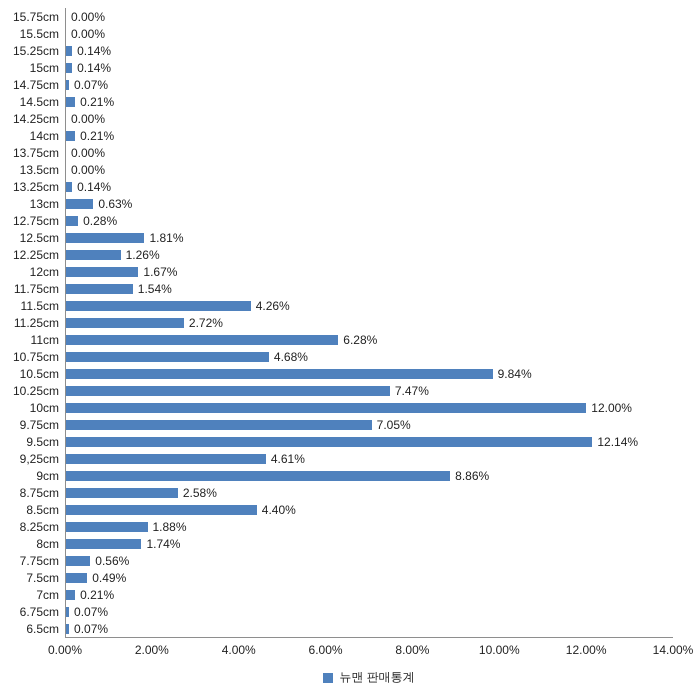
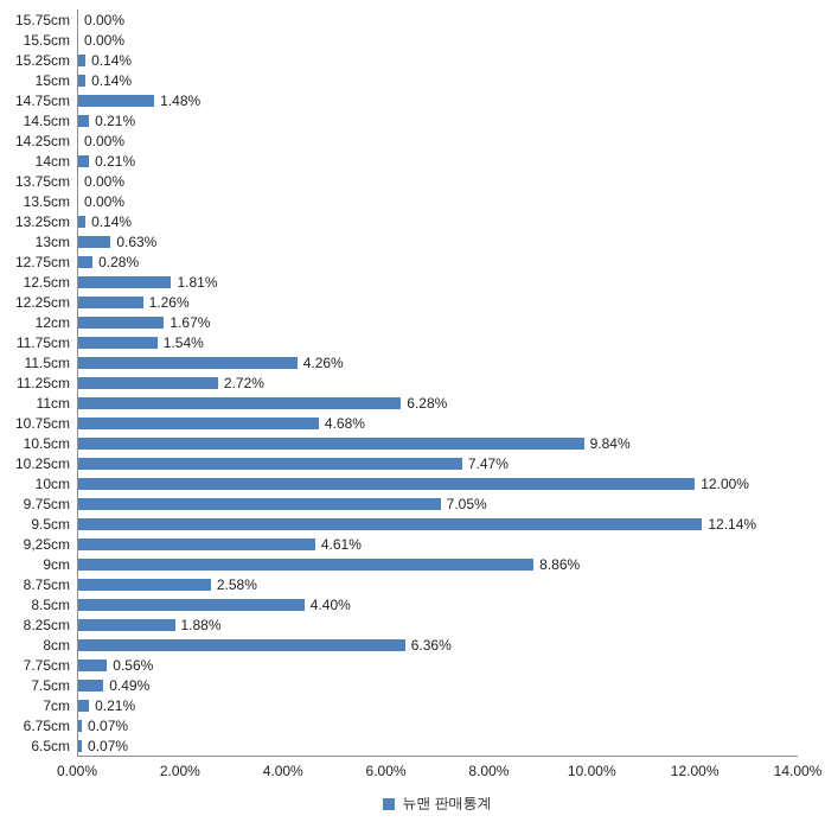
14.75cm: 0.07% -> 1.48%
8cm: 1.74% -> 6.36%
